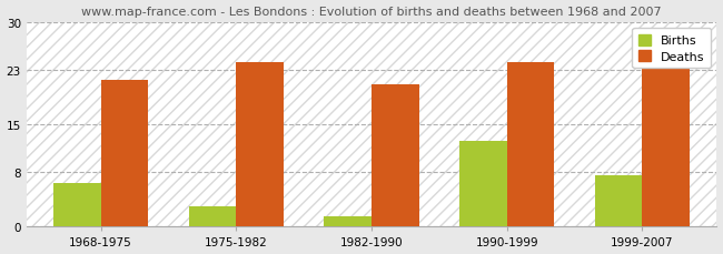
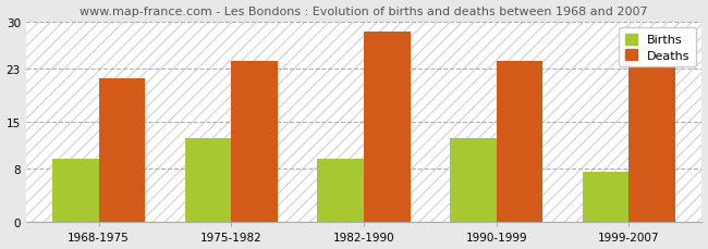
Births/1968-1975: 6.4 -> 9.5
Births/1975-1982: 3.0 -> 12.5
Births/1982-1990: 1.6 -> 9.5
Deaths/1982-1990: 20.8 -> 28.5
